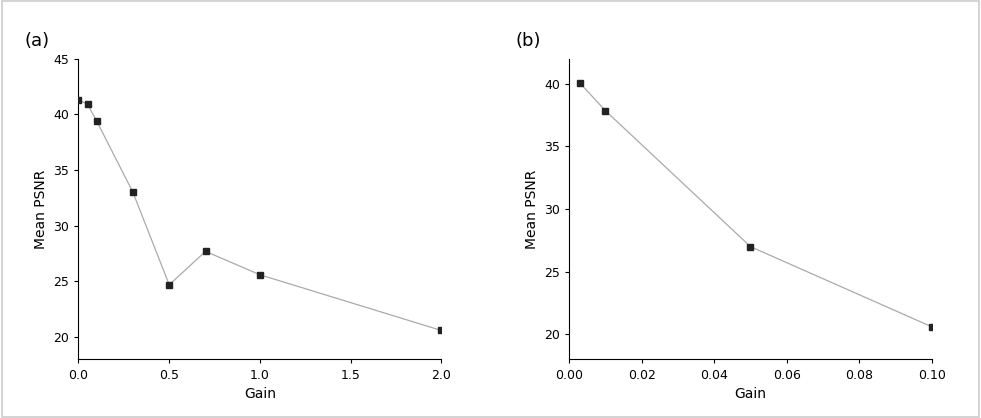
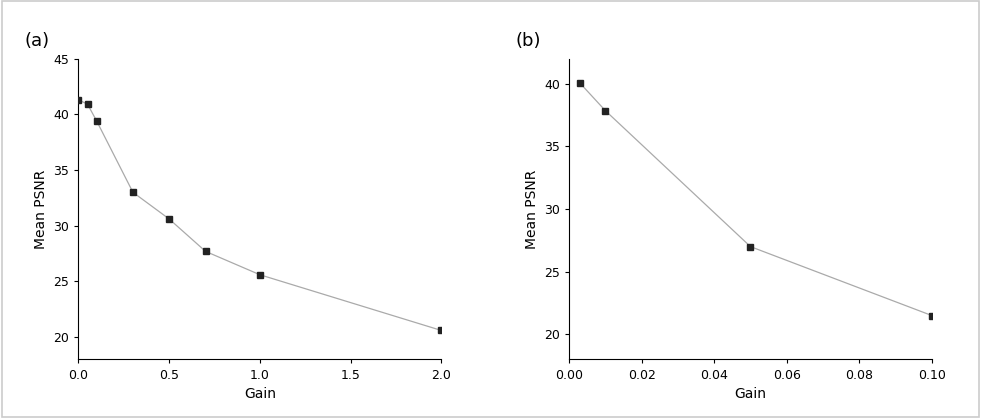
0.5: 24.7 -> 30.6
0.10: 20.6 -> 21.5
